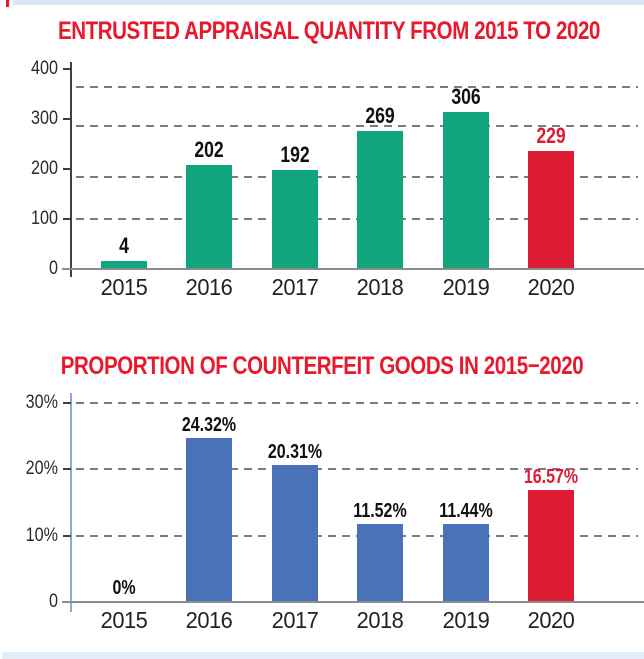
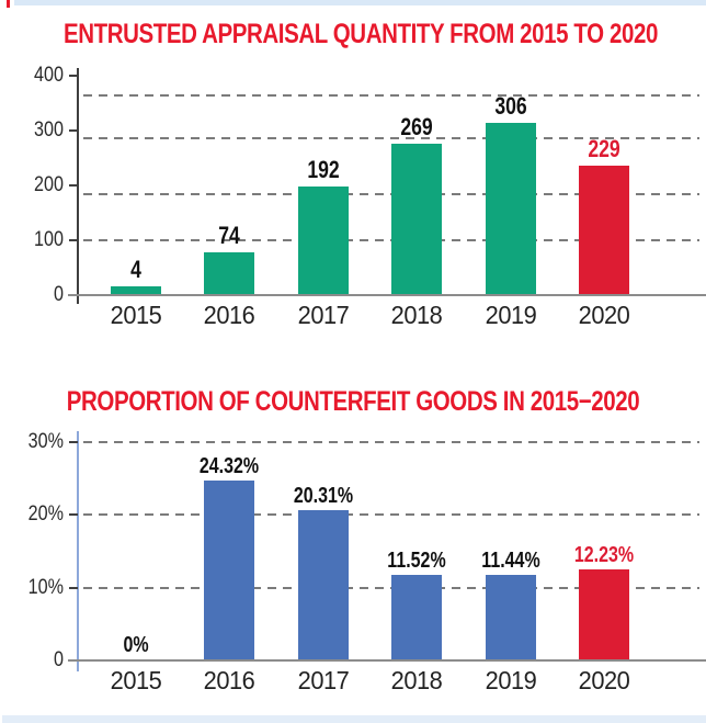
ENTRUSTED APPRAISAL QUANTITY FROM 2015 TO 2020/2016: 202 -> 74
PROPORTION OF COUNTERFEIT GOODS IN 2015−2020/2020: 16.57% -> 12.23%
